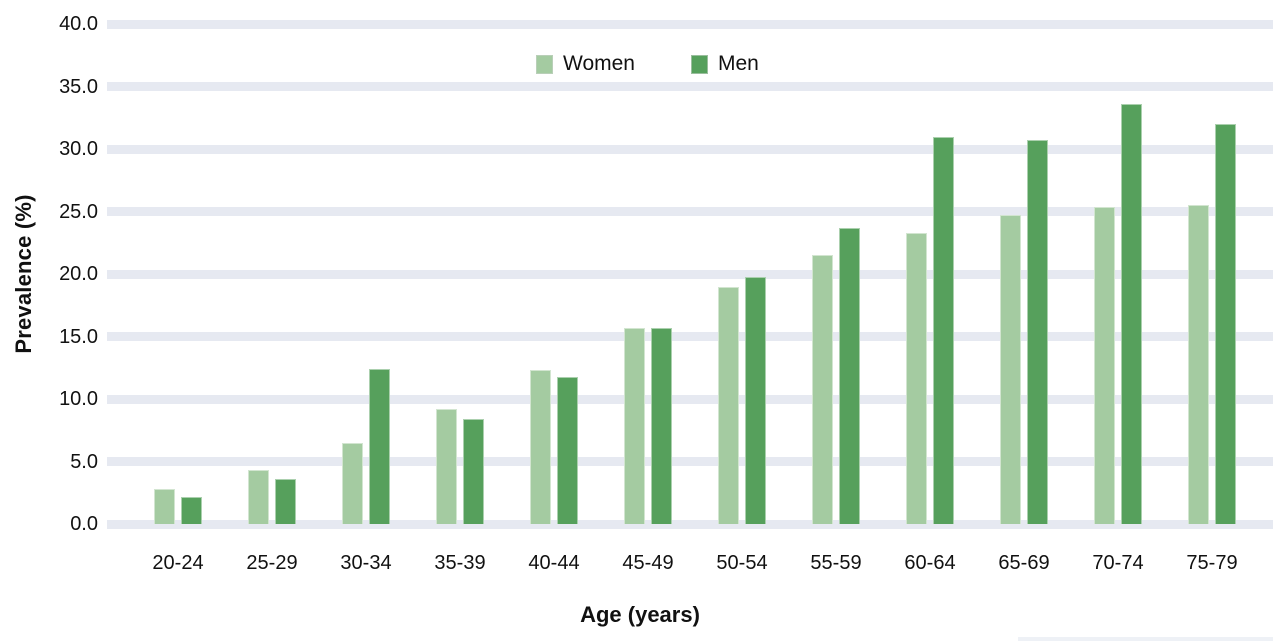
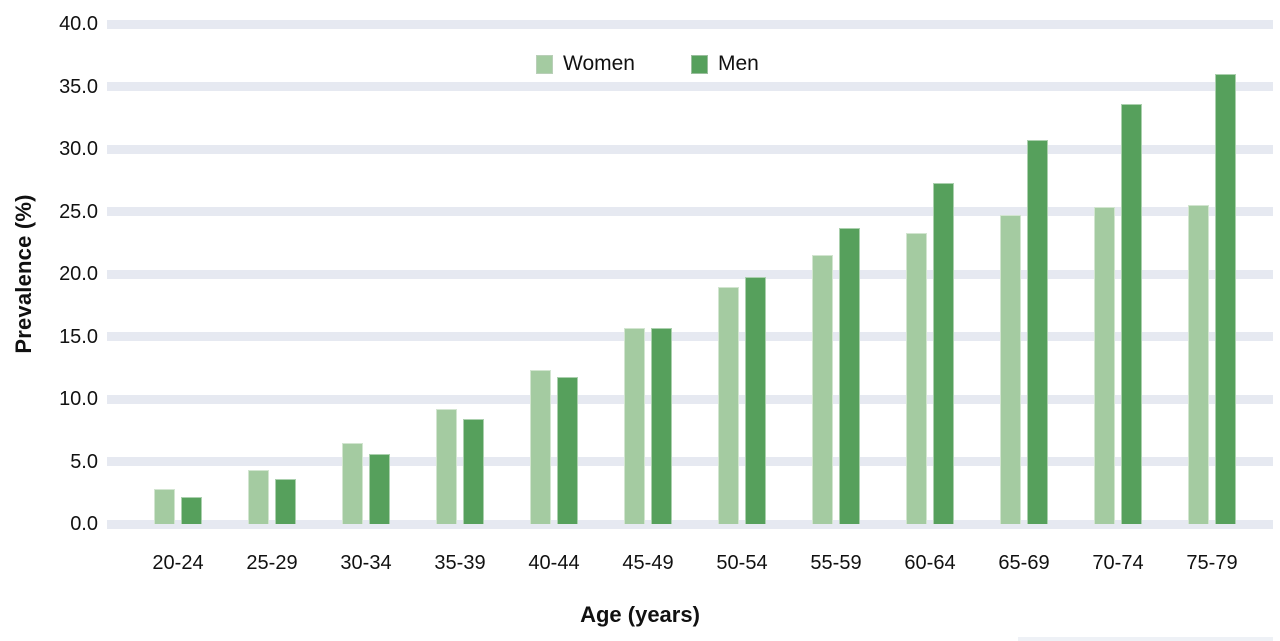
Men/30-34: 12.4 -> 5.6
Men/60-64: 31.0 -> 27.3
Men/75-79: 32.0 -> 36.0
